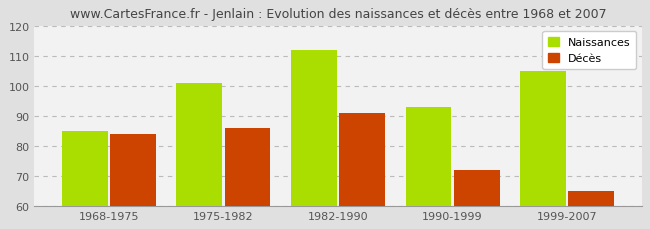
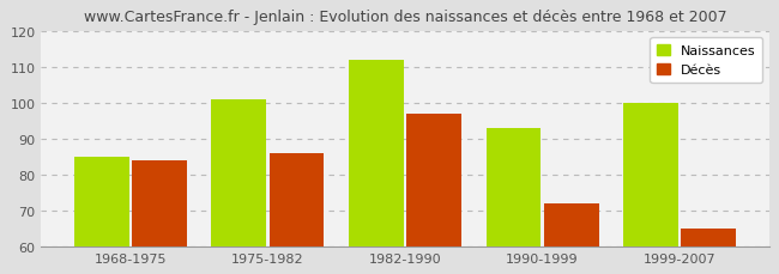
Décès/1982-1990: 91 -> 97
Naissances/1999-2007: 105 -> 100
